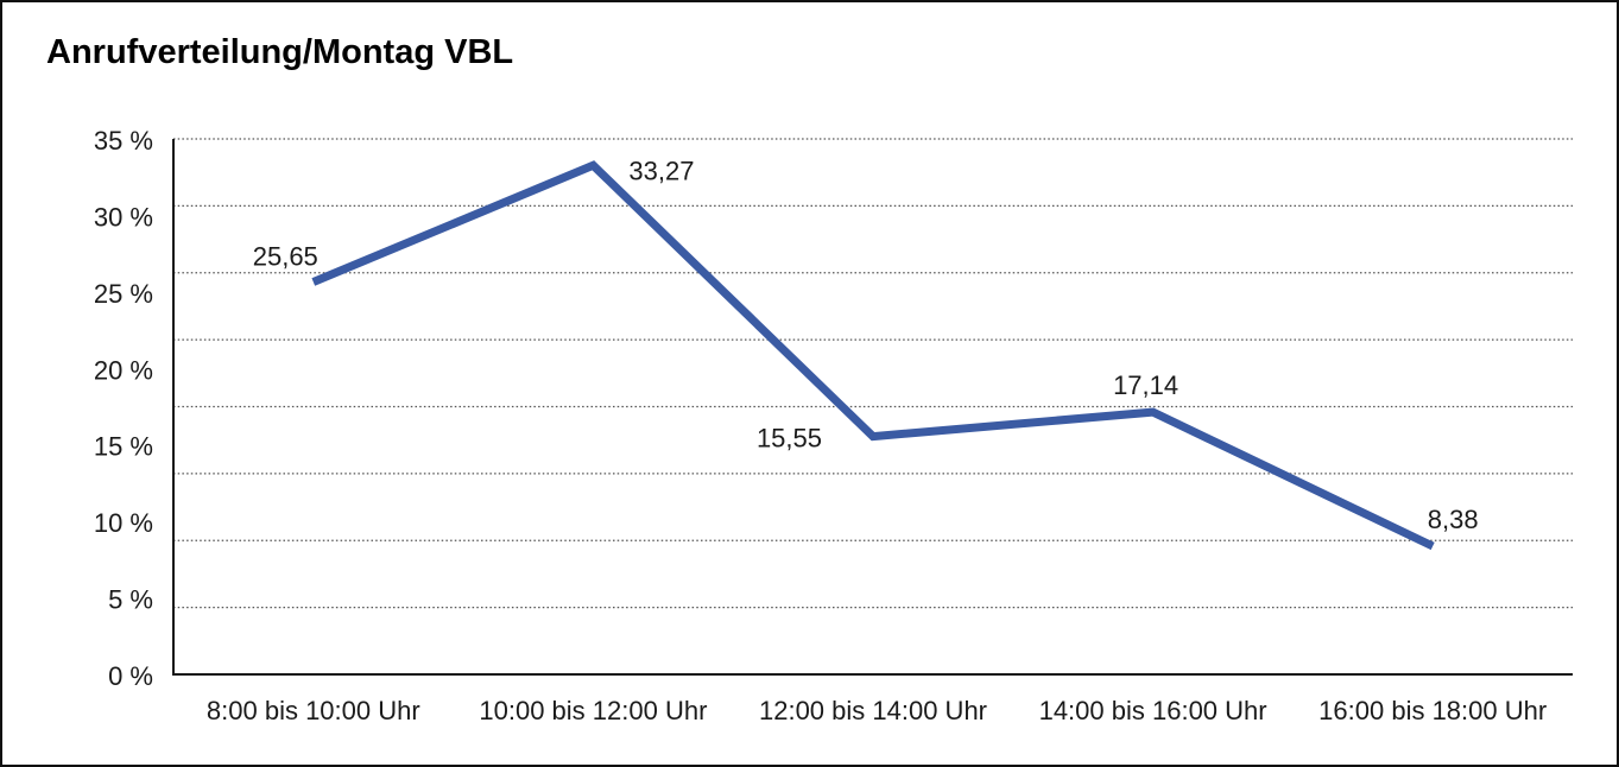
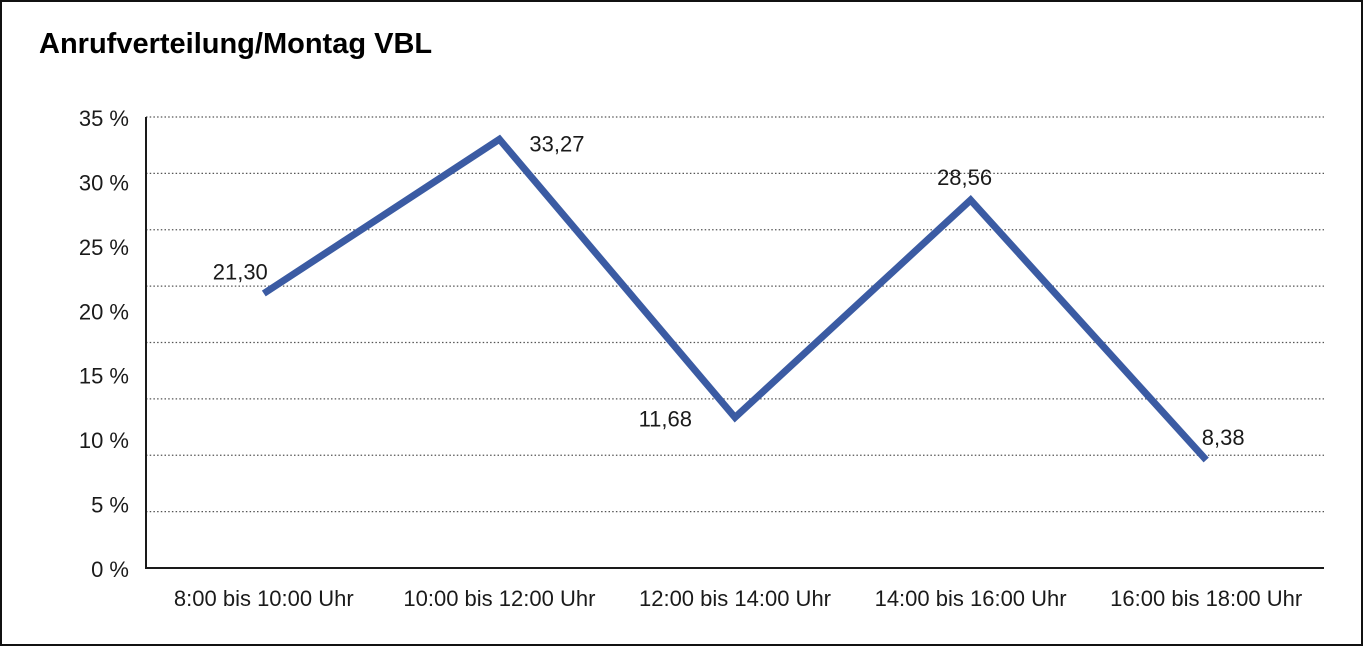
8:00 bis 10:00 Uhr: 25,65 -> 21,30
12:00 bis 14:00 Uhr: 15,55 -> 11,68
14:00 bis 16:00 Uhr: 17,14 -> 28,56
